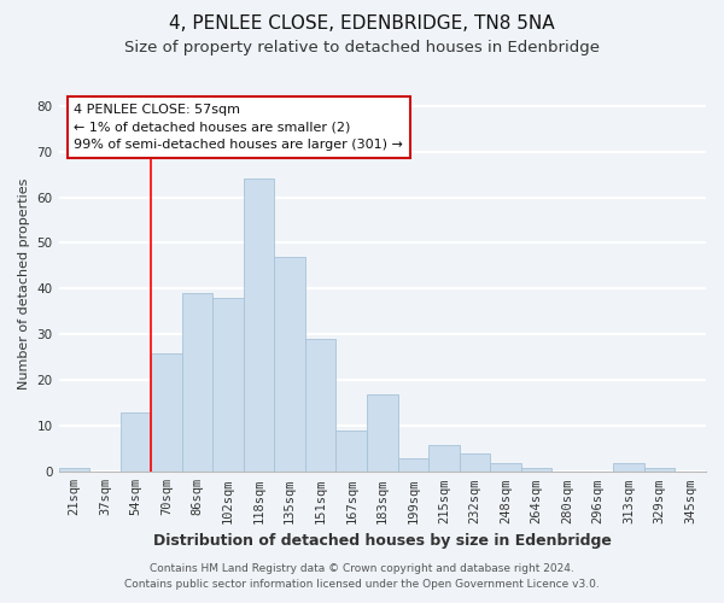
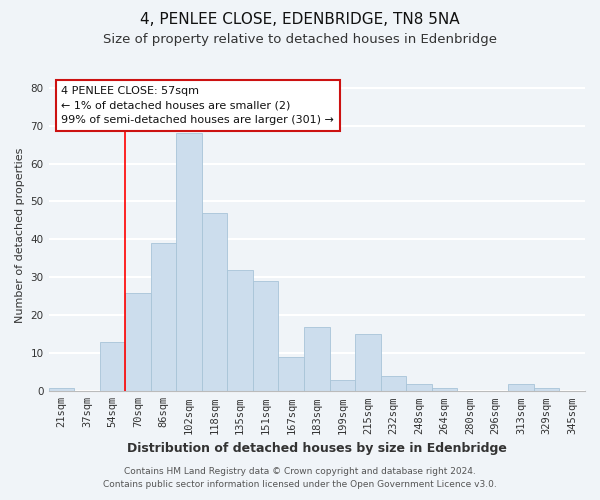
102sqm: 38 -> 68
118sqm: 64 -> 47
135sqm: 47 -> 32
215sqm: 6 -> 15
